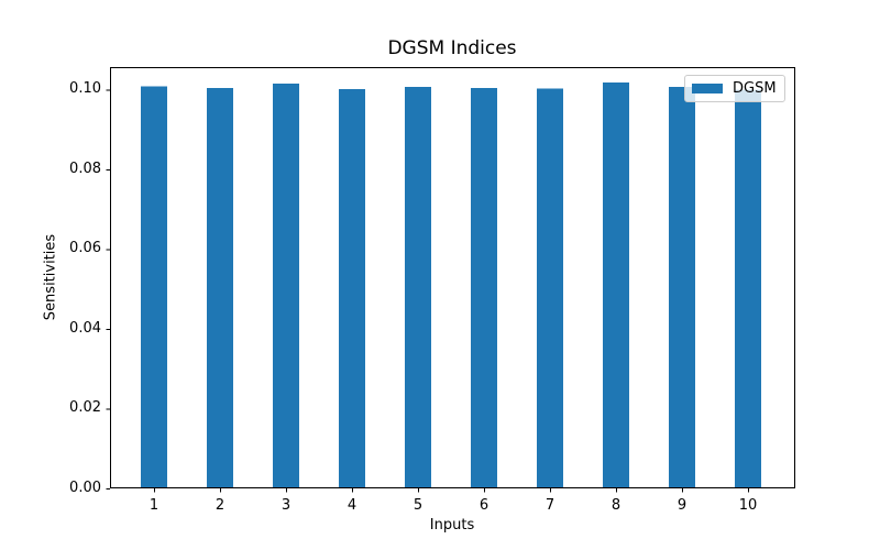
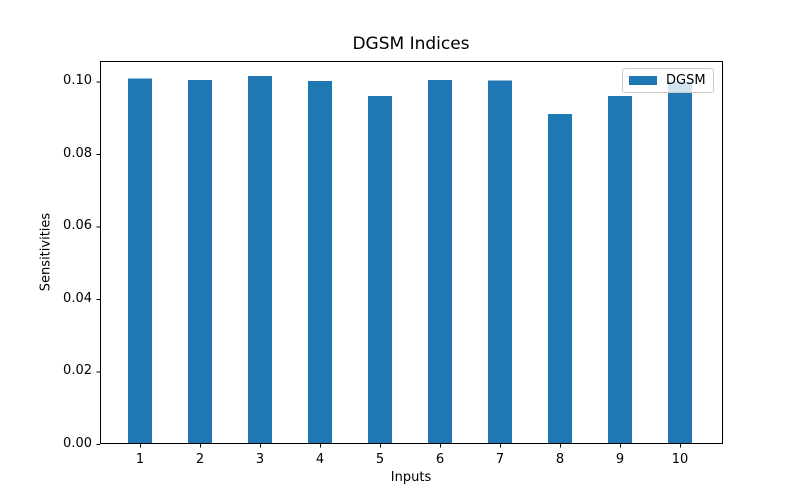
5: 0.101 -> 0.096
8: 0.102 -> 0.091
9: 0.101 -> 0.096
